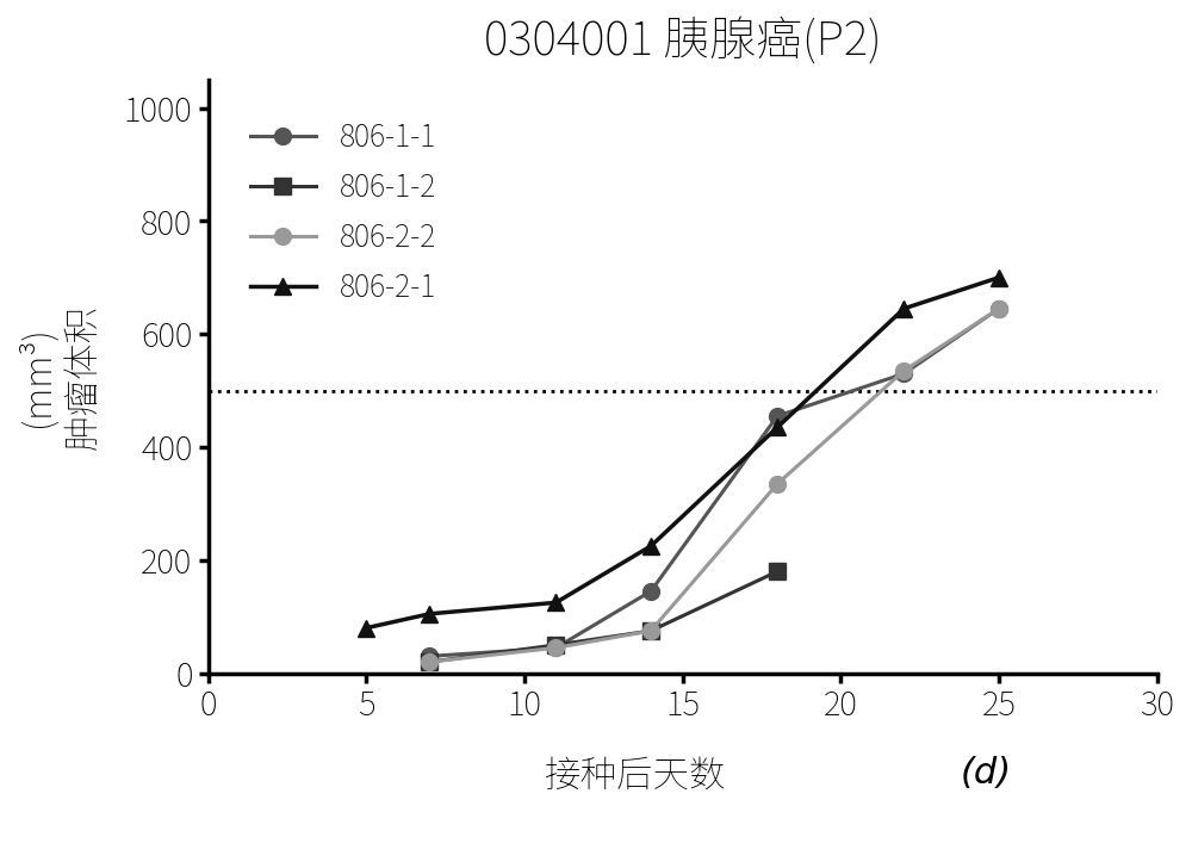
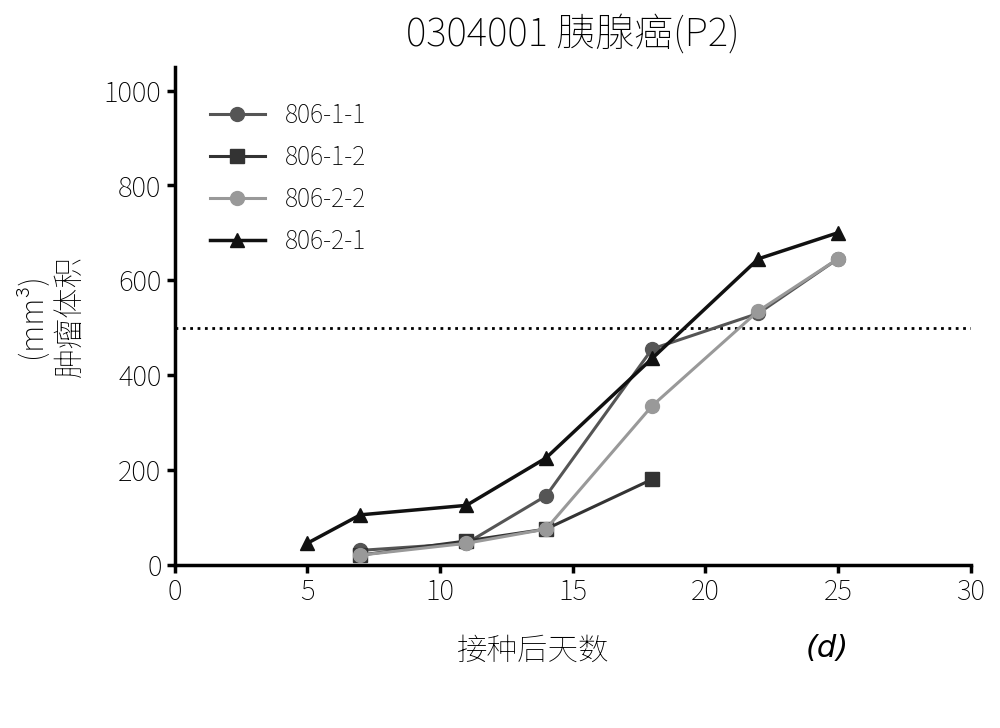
806-2-1/5: 80 -> 45
